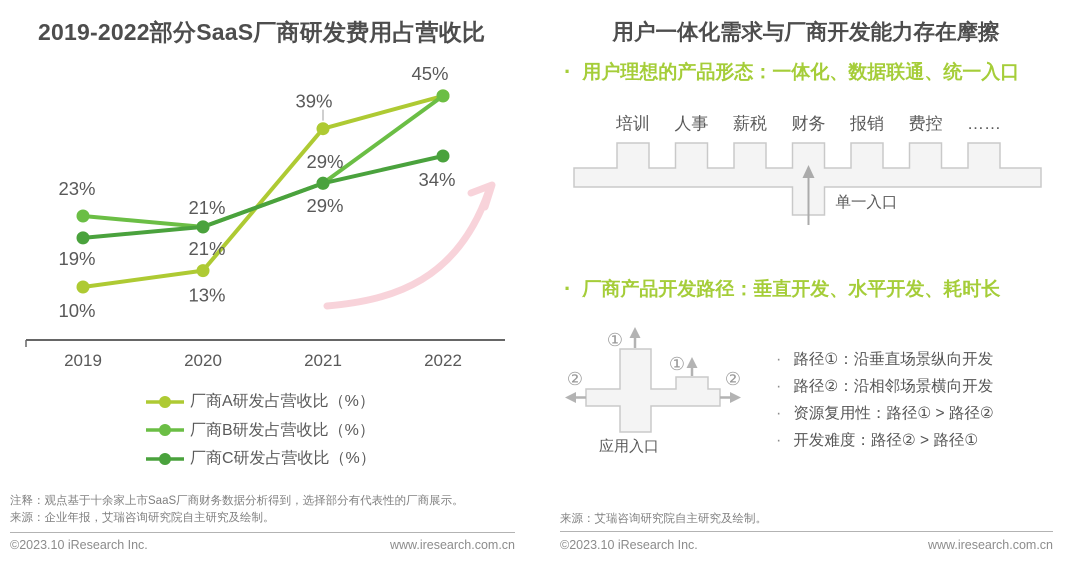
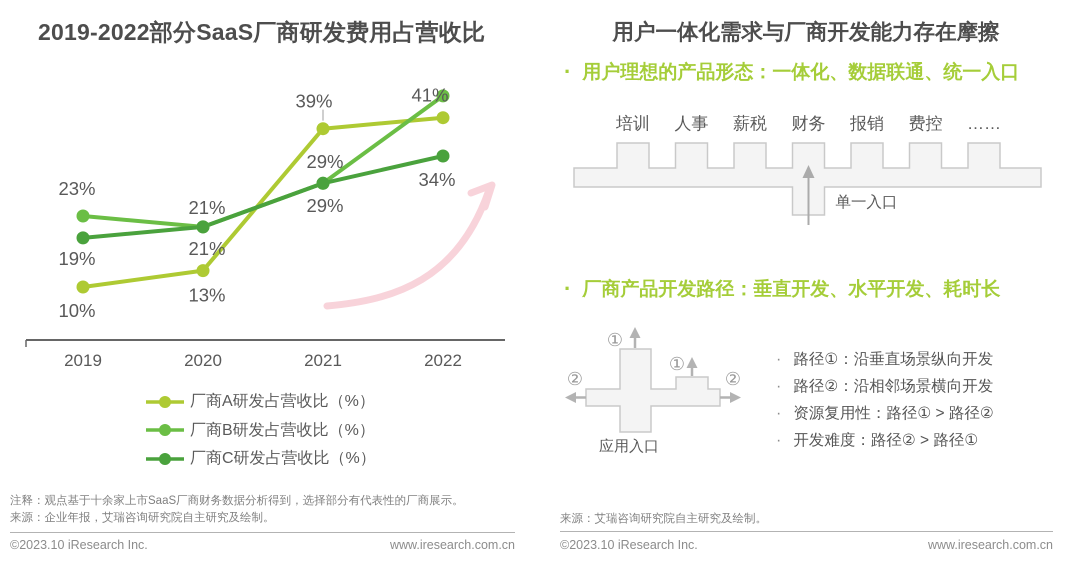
厂商A研发占营收比（%）/2022: 45% -> 41%
